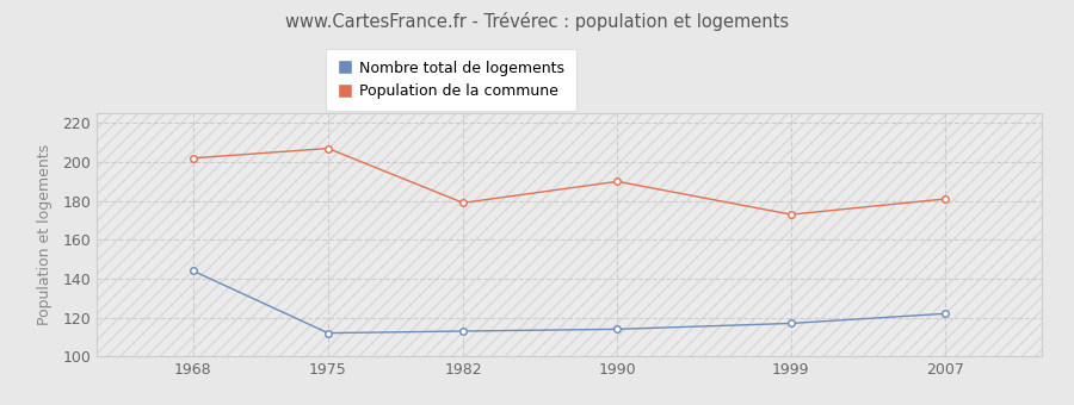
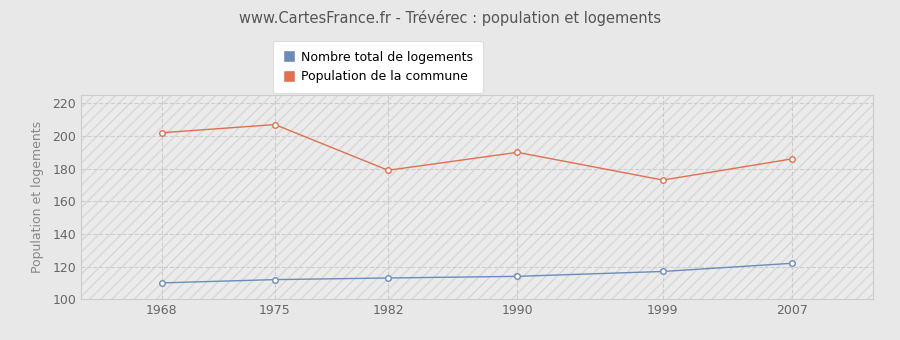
Nombre total de logements/1968: 144 -> 110
Population de la commune/2007: 181 -> 186
